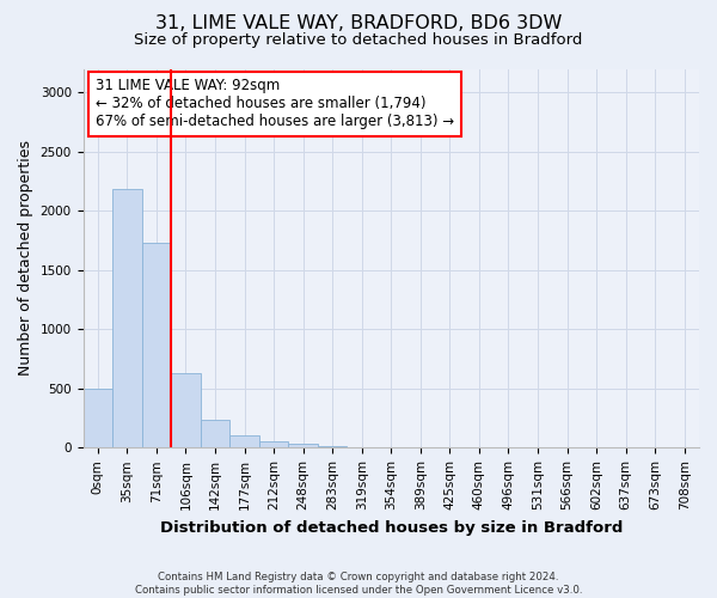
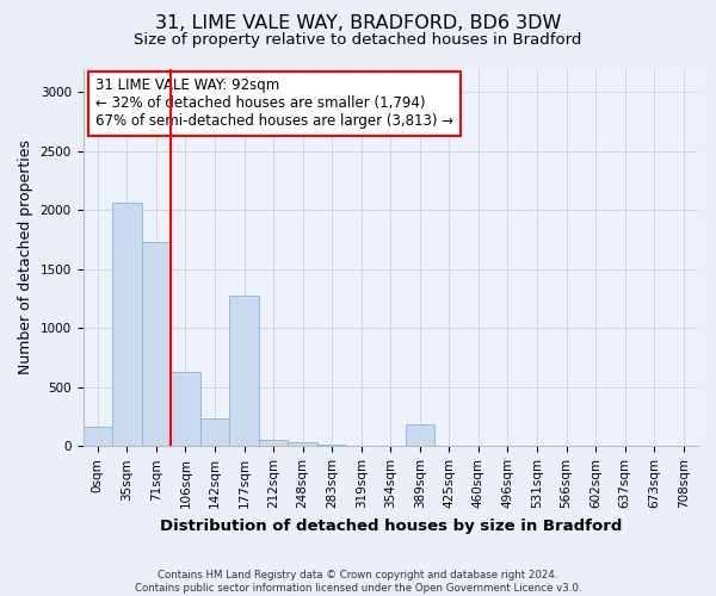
0sqm: 500 -> 160
35sqm: 2180 -> 2060
177sqm: 100 -> 1280
389sqm: 0 -> 180
